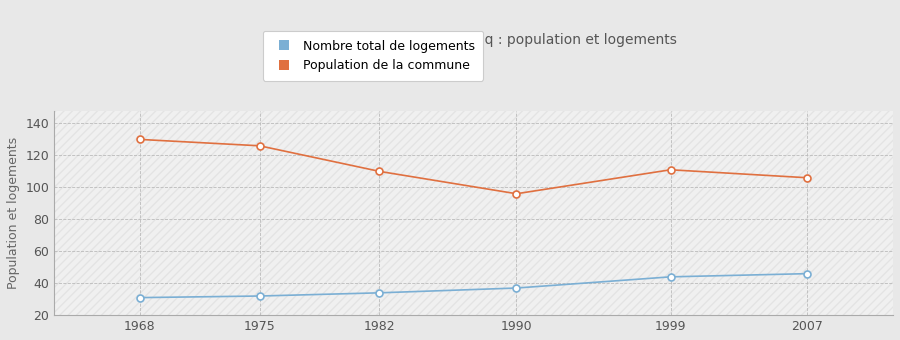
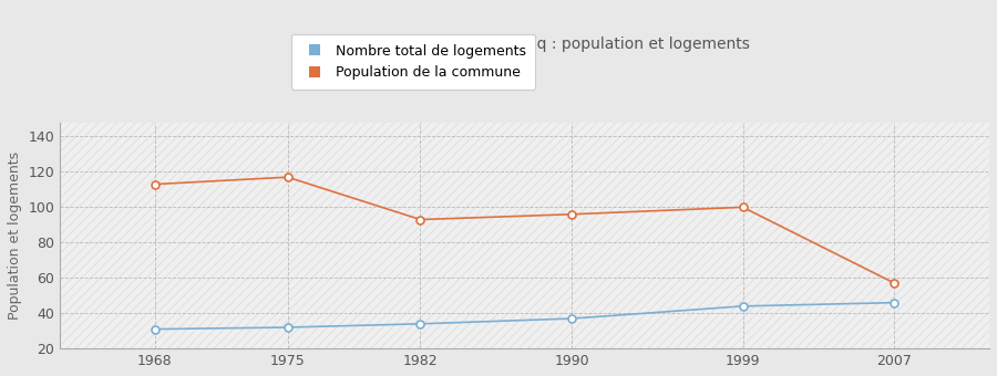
Population de la commune/1968: 130 -> 113
Population de la commune/1975: 126 -> 117
Population de la commune/1982: 110 -> 93
Population de la commune/1999: 111 -> 100
Population de la commune/2007: 106 -> 57
